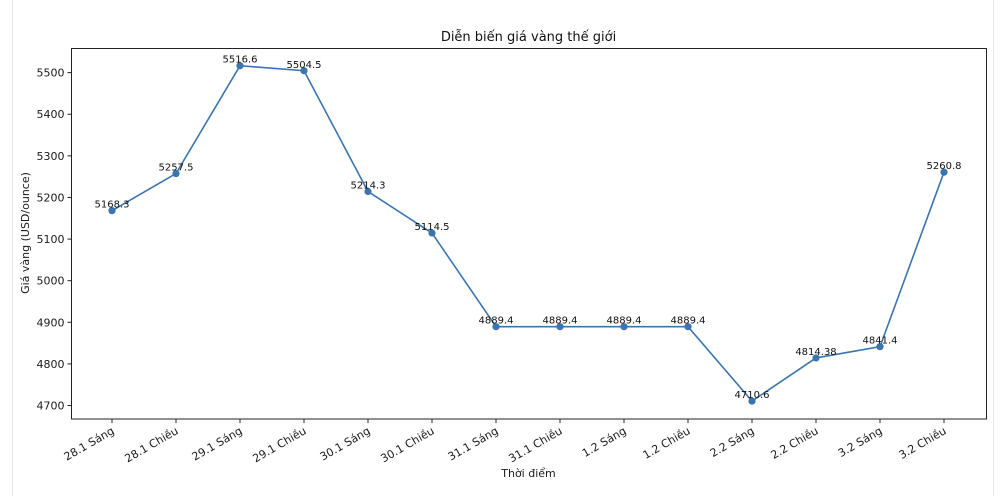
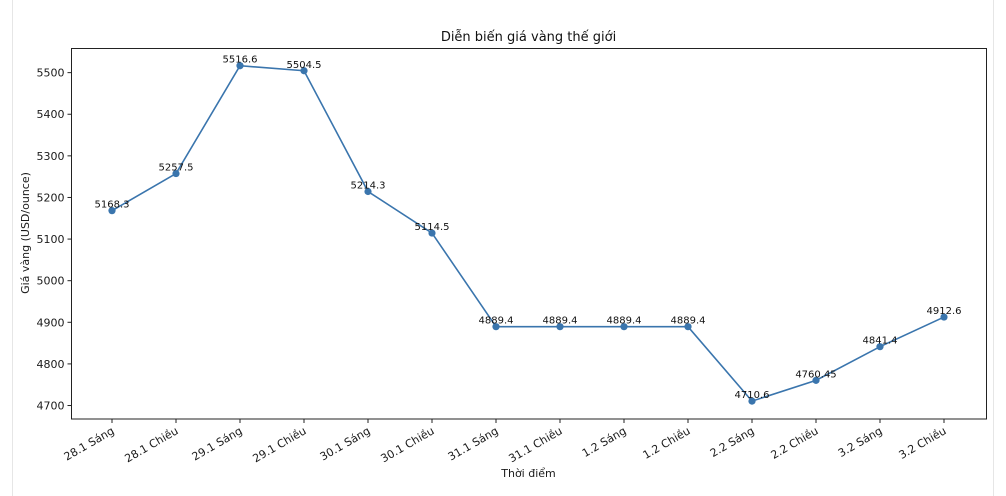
2.2 Chiều: 4814.38 -> 4760.45
3.2 Chiều: 5260.8 -> 4912.6
